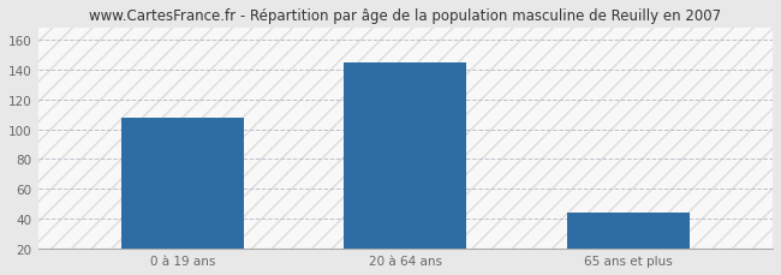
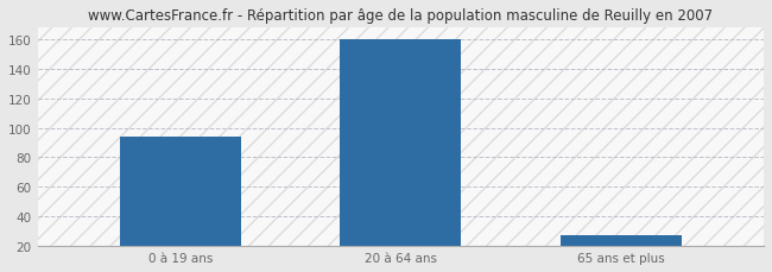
0 à 19 ans: 108 -> 94
20 à 64 ans: 145 -> 160
65 ans et plus: 44 -> 27
